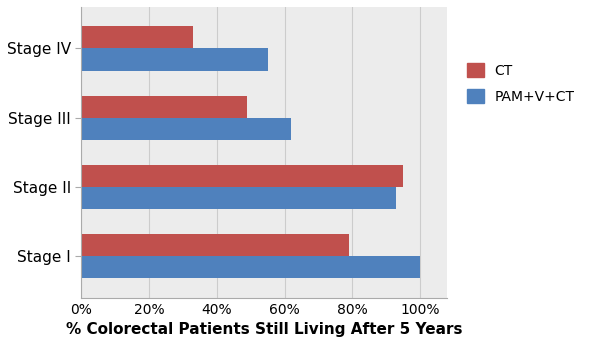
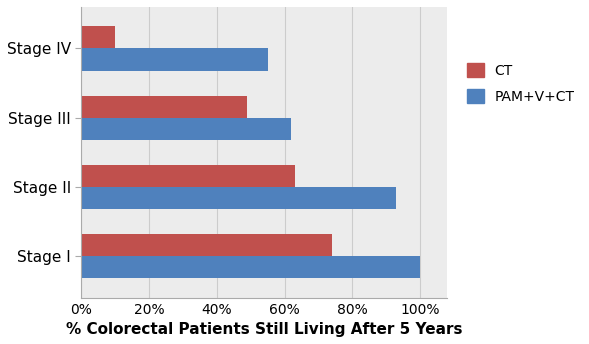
CT/Stage IV: 33% -> 10%
CT/Stage II: 95% -> 63%
CT/Stage I: 79% -> 74%
